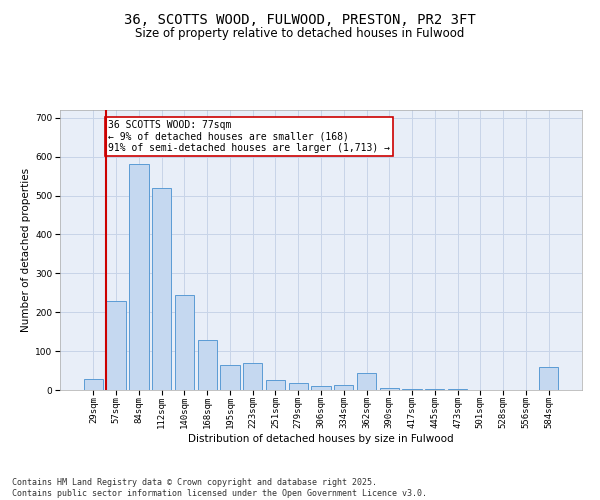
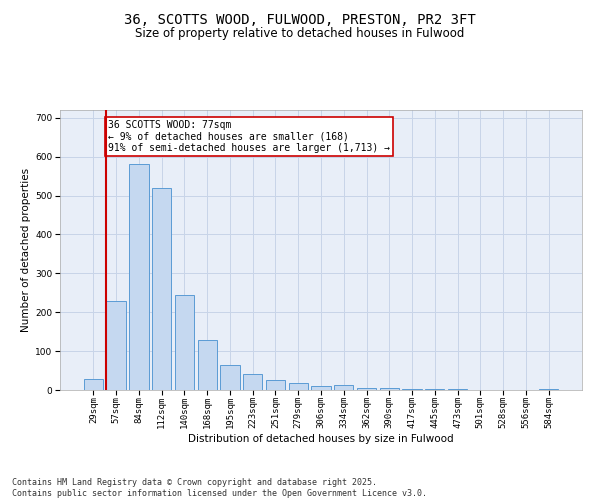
223sqm: 70 -> 40
362sqm: 45 -> 6
584sqm: 60 -> 3
